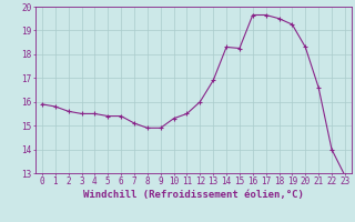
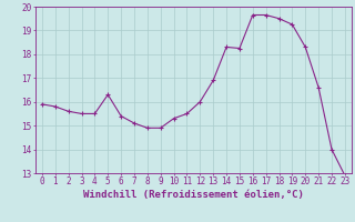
5: 15.40 -> 16.30
